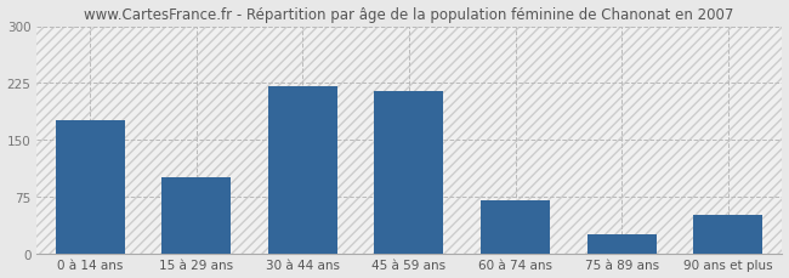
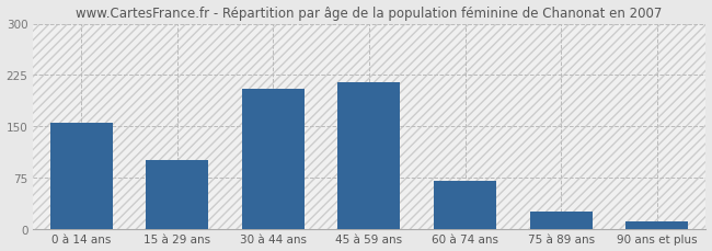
0 à 14 ans: 176 -> 155
30 à 44 ans: 220 -> 205
90 ans et plus: 50 -> 10
